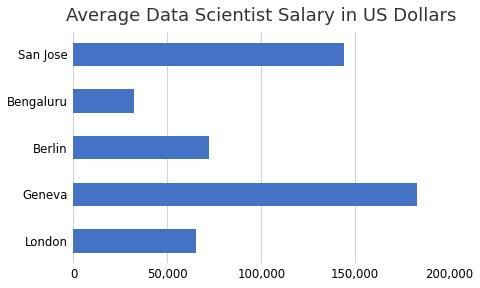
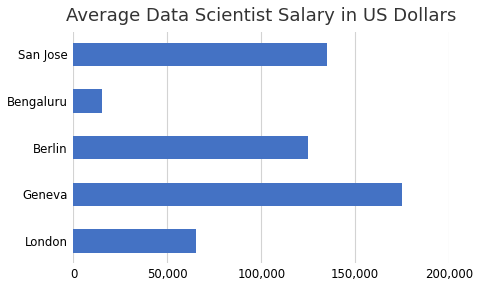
San Jose: 144,000 -> 135,000
Bengaluru: 32,000 -> 15,000
Berlin: 72,000 -> 125,000
Geneva: 183,000 -> 175,000
